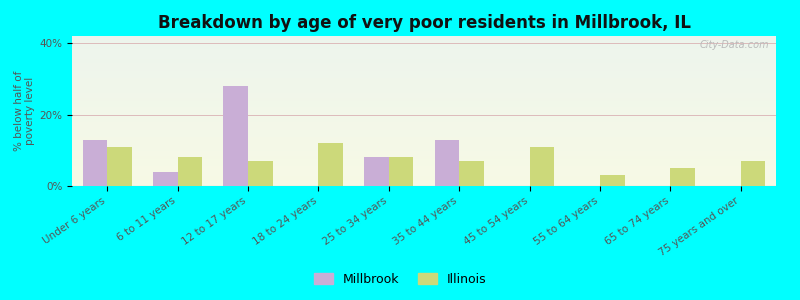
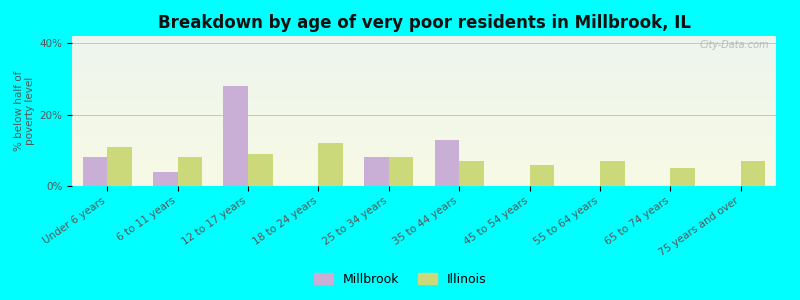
Millbrook/Under 6 years: 13% -> 8%
Illinois/12 to 17 years: 7% -> 9%
Illinois/45 to 54 years: 11% -> 6%
Illinois/55 to 64 years: 3% -> 7%
